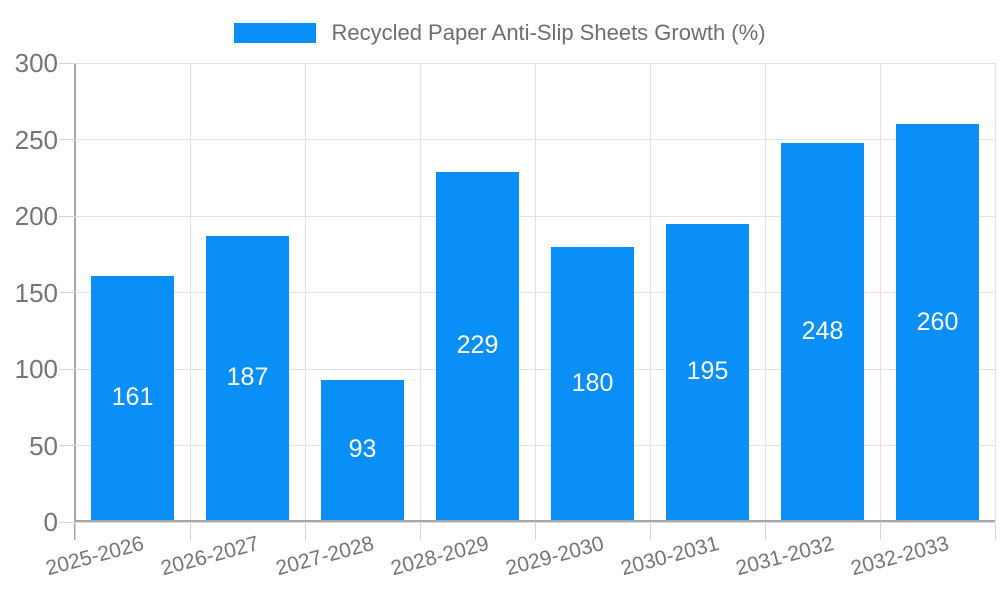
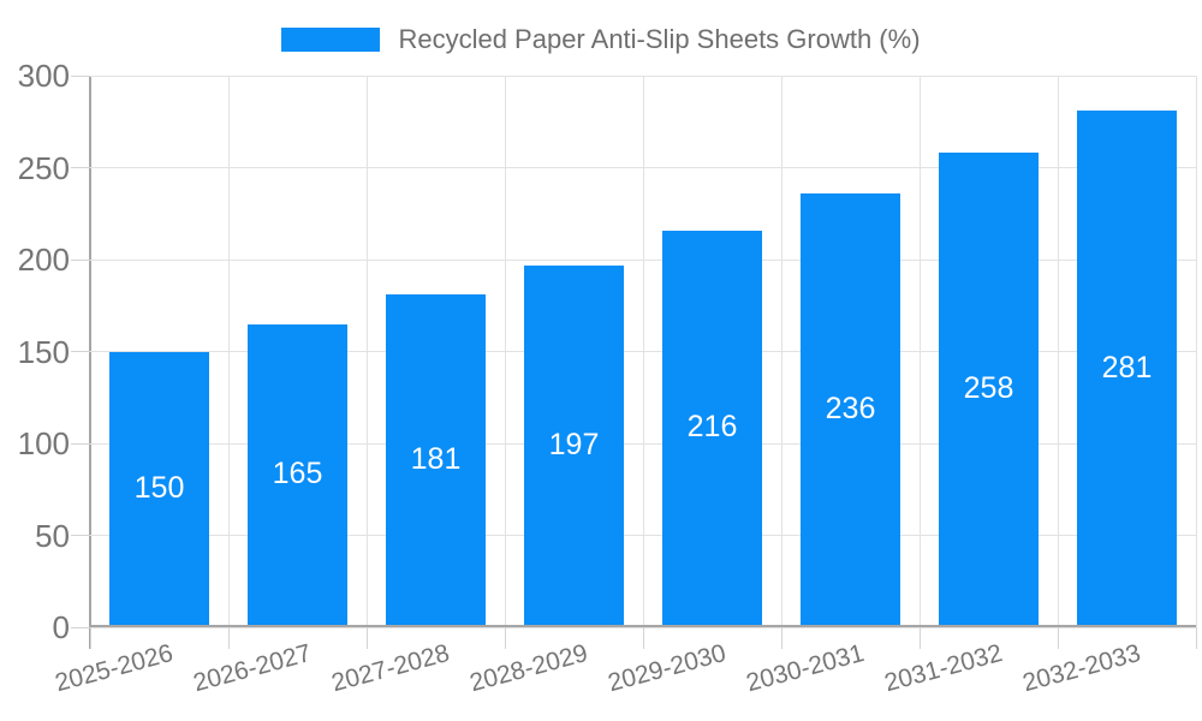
2025-2026: 161 -> 150
2026-2027: 187 -> 165
2027-2028: 93 -> 181
2028-2029: 229 -> 197
2029-2030: 180 -> 216
2030-2031: 195 -> 236
2031-2032: 248 -> 258
2032-2033: 260 -> 281
